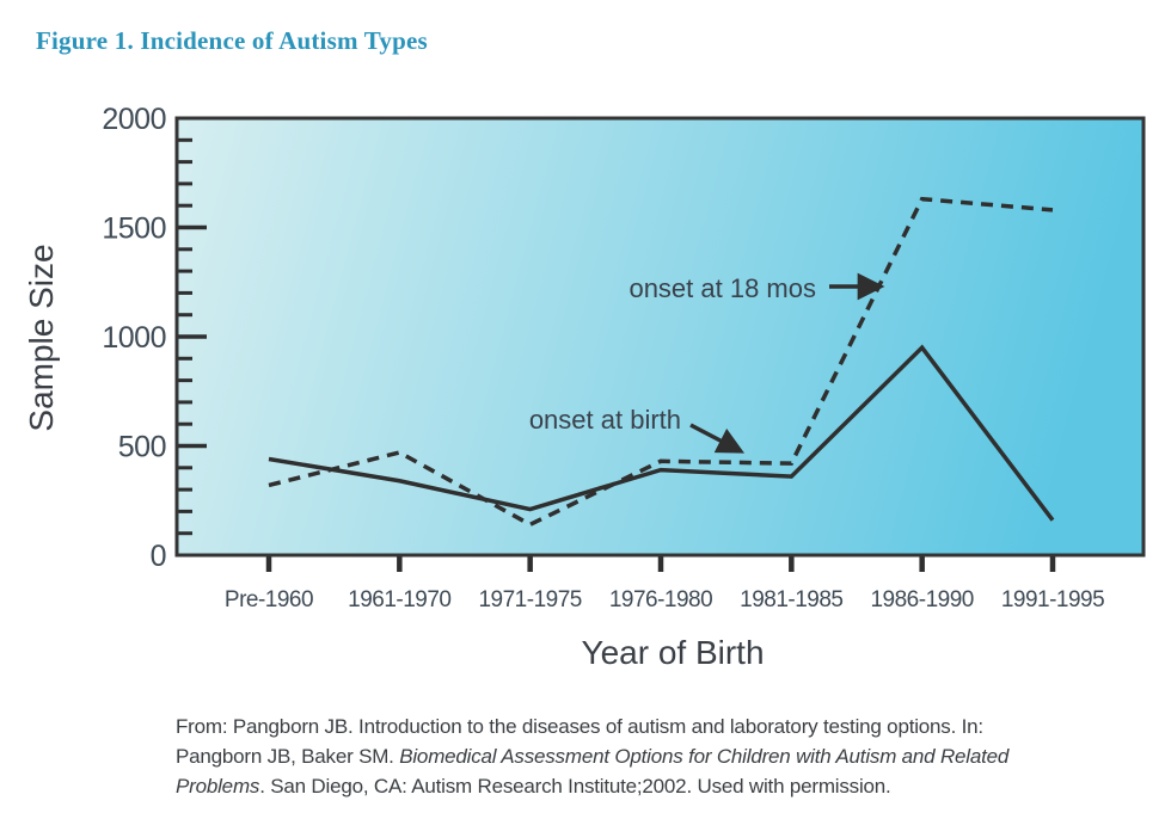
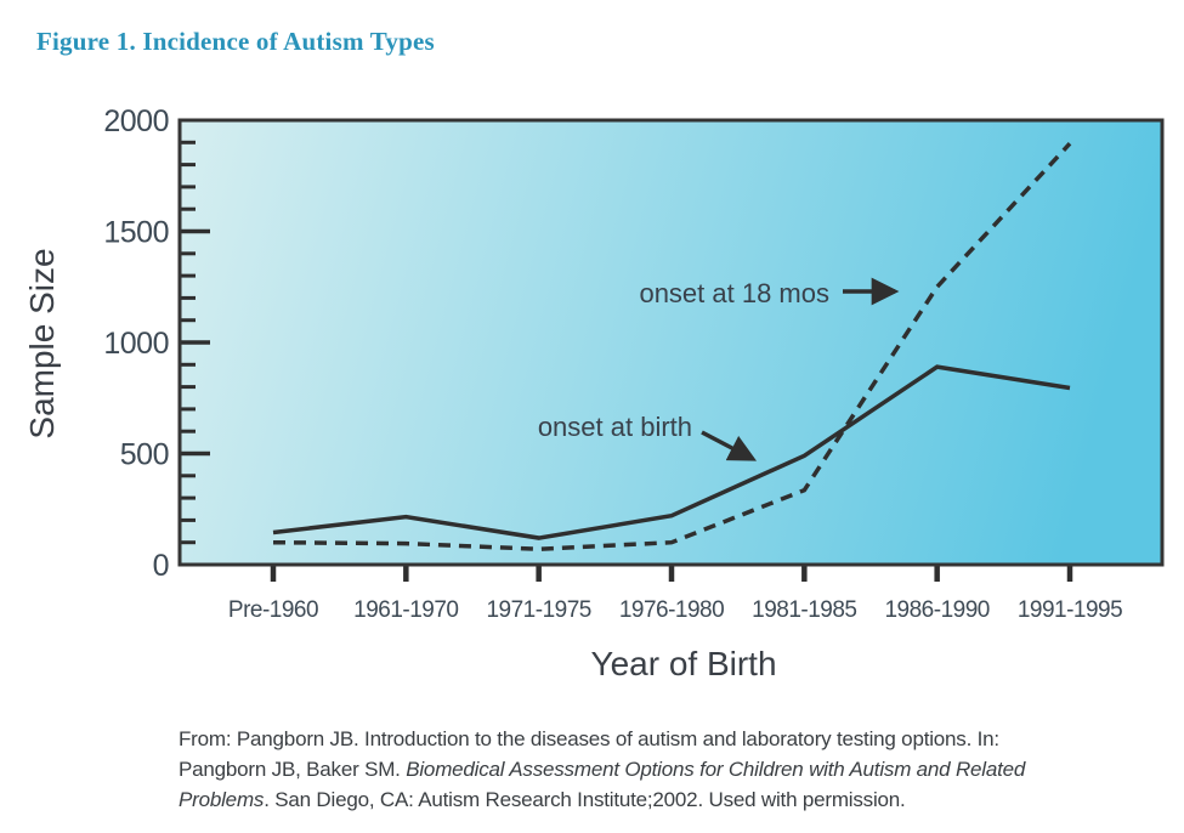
onset at birth/Pre-1960: 440 -> 140
onset at 18 mos/Pre-1960: 320 -> 100
onset at birth/1961-1970: 340 -> 220
onset at 18 mos/1961-1970: 470 -> 100
onset at birth/1971-1975: 210 -> 120
onset at 18 mos/1971-1975: 140 -> 70
onset at birth/1976-1980: 390 -> 220
onset at 18 mos/1976-1980: 430 -> 100
onset at birth/1981-1985: 360 -> 490
onset at 18 mos/1981-1985: 420 -> 340
onset at birth/1986-1990: 950 -> 890
onset at 18 mos/1986-1990: 1630 -> 1250
onset at birth/1991-1995: 160 -> 800
onset at 18 mos/1991-1995: 1580 -> 1900
